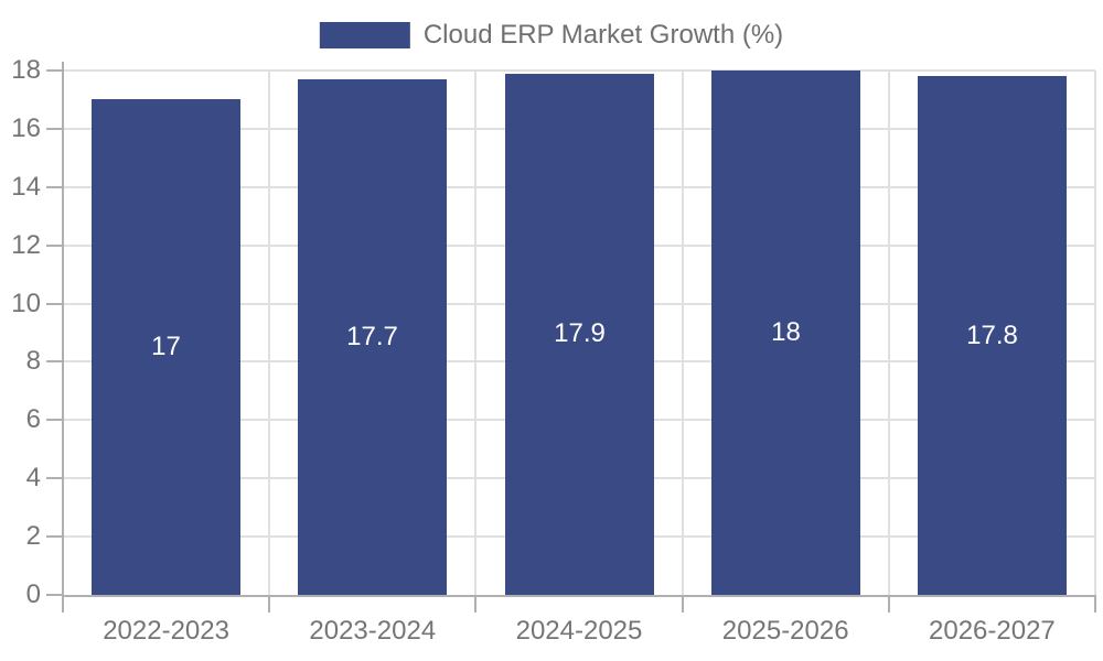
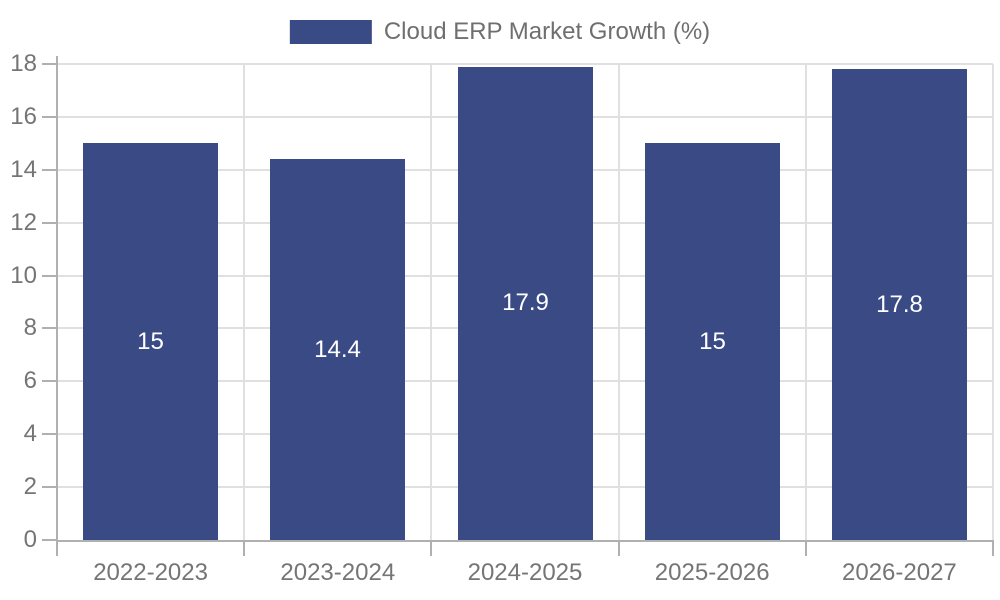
2022-2023: 17 -> 15
2023-2024: 17.7 -> 14.4
2025-2026: 18 -> 15
